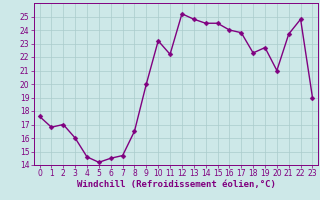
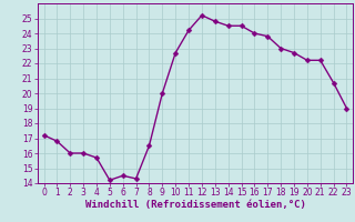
0: 17.6 -> 17.2
2: 17.0 -> 16.0
4: 14.6 -> 15.7
7: 14.7 -> 14.3
10: 23.2 -> 22.7
11: 22.2 -> 24.2
18: 22.3 -> 23.0
20: 21.0 -> 22.2
21: 23.7 -> 22.2
22: 24.8 -> 20.7
